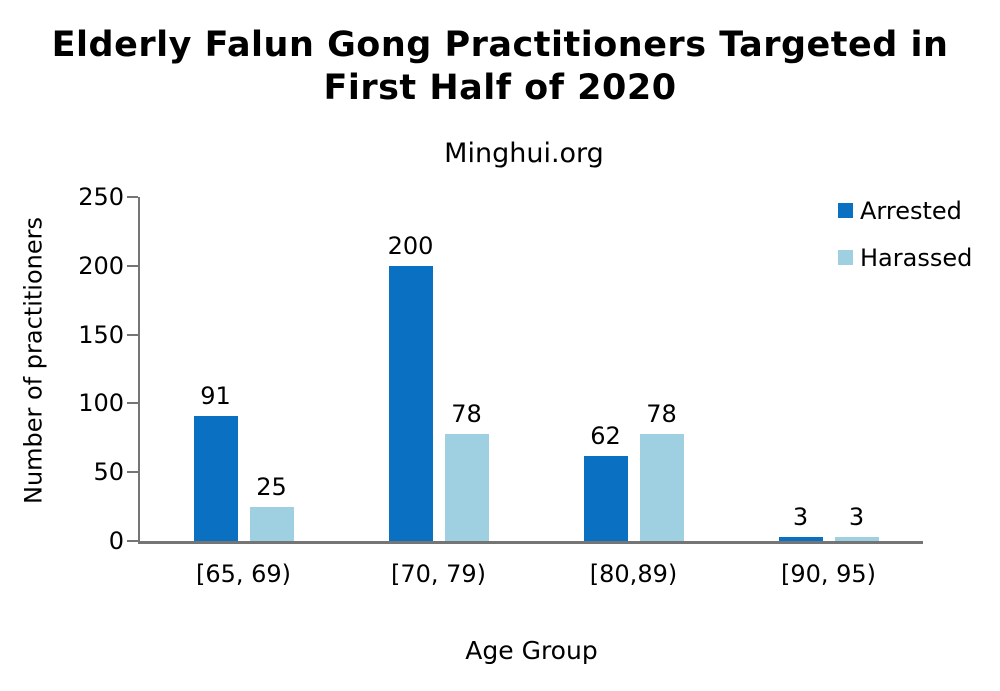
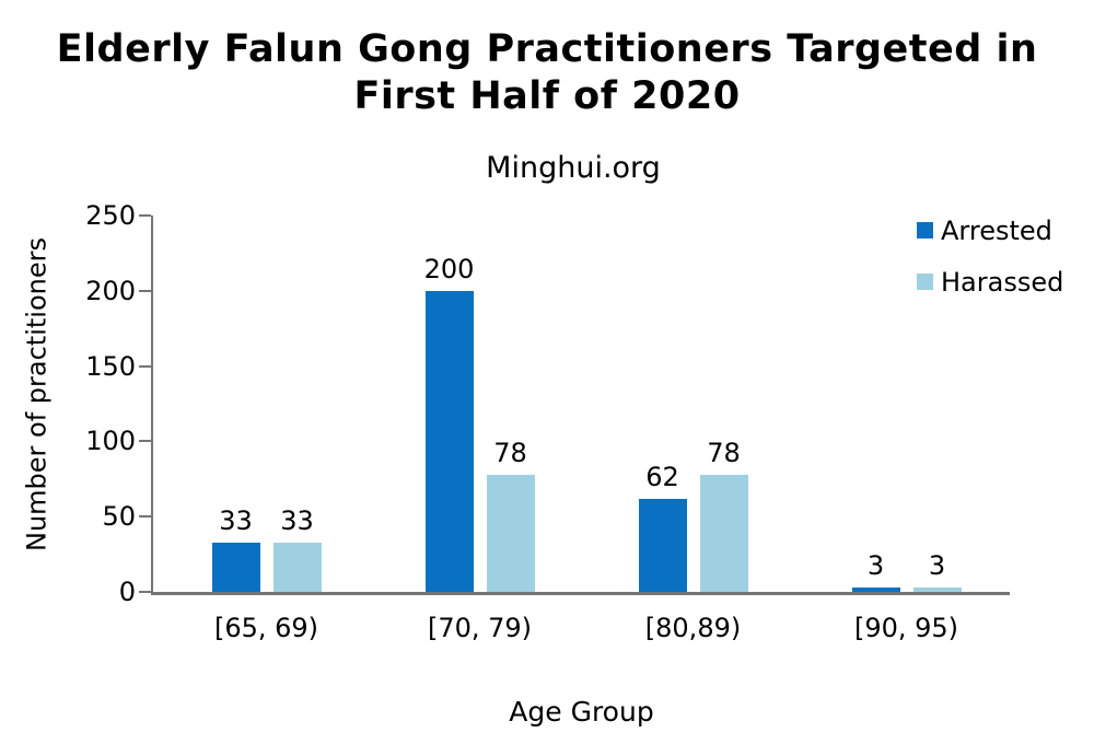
Arrested/[65, 69): 91 -> 33
Harassed/[65, 69): 25 -> 33
